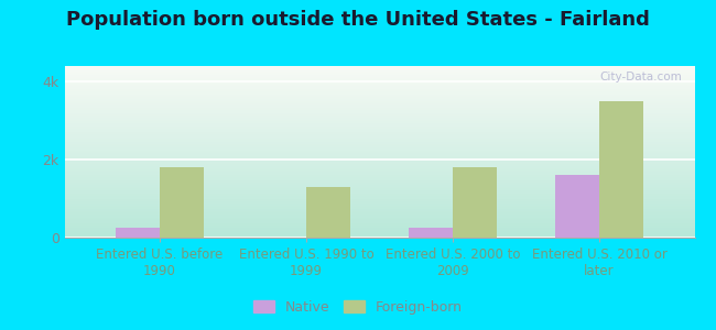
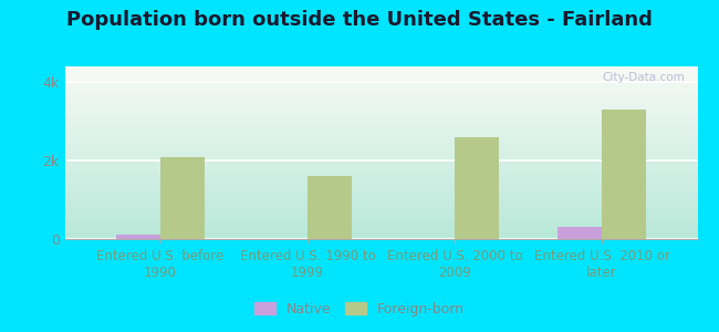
Native/Entered U.S. before 1990: 0.25k -> 0.10k
Foreign-born/Entered U.S. before 1990: 1.8k -> 2.1k
Foreign-born/Entered U.S. 1990 to 1999: 1.3k -> 1.6k
Native/Entered U.S. 2000 to 2009: 0.25k -> 0.01k
Foreign-born/Entered U.S. 2000 to 2009: 1.8k -> 2.6k
Native/Entered U.S. 2010 or later: 1.60k -> 0.32k
Foreign-born/Entered U.S. 2010 or later: 3.5k -> 3.3k
